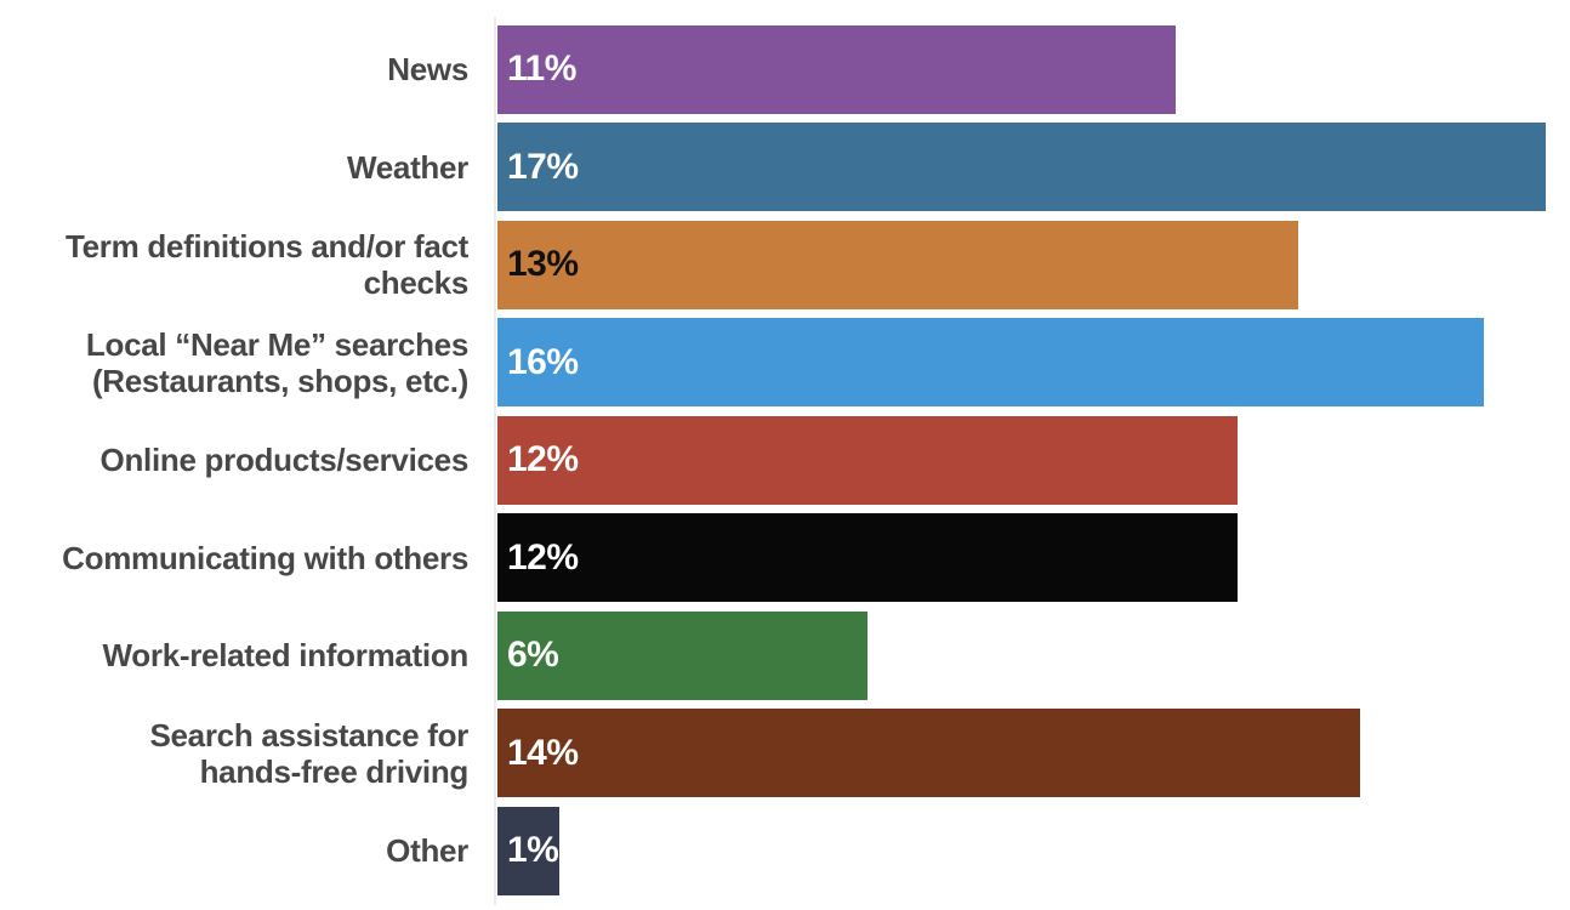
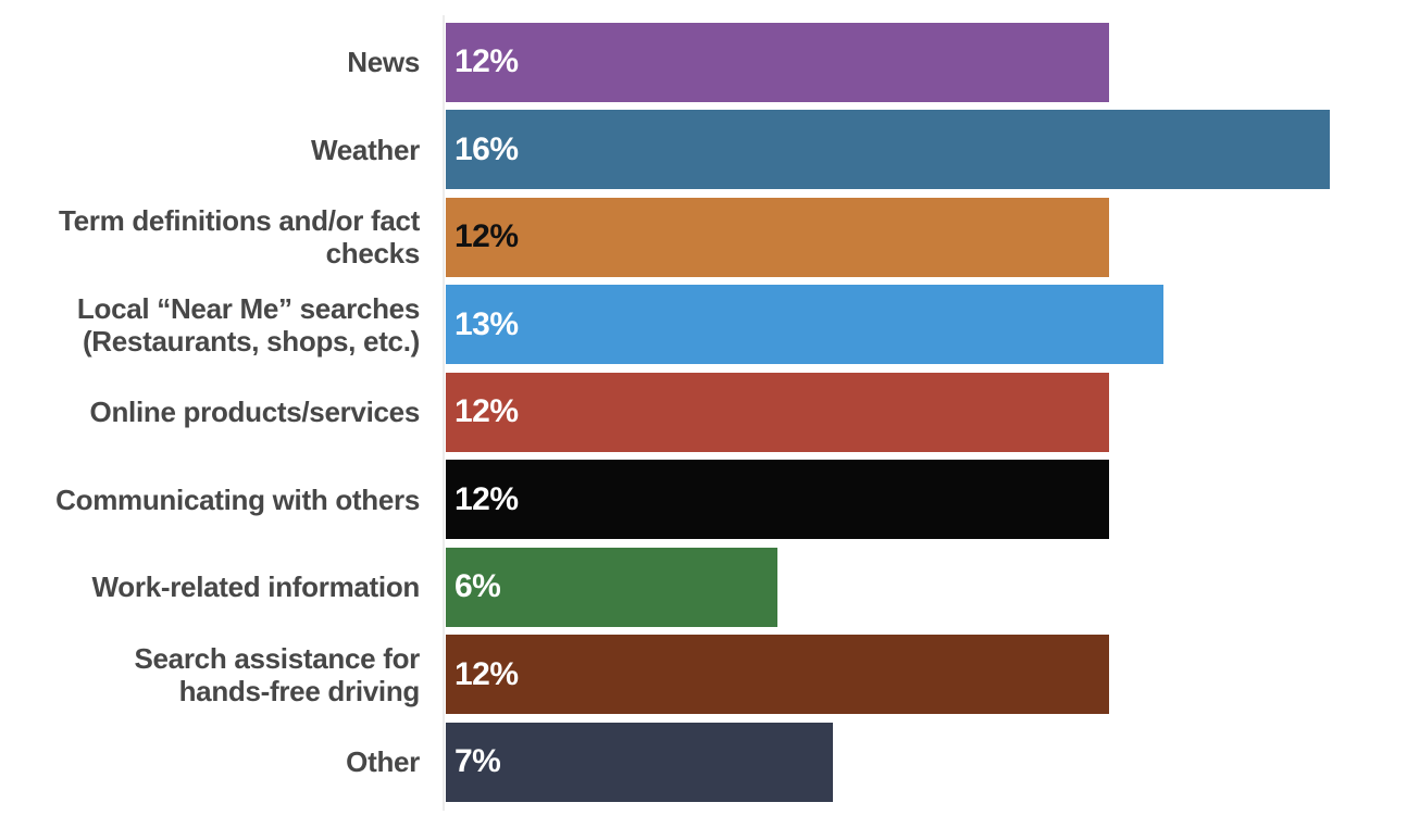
News: 11% -> 12%
Weather: 17% -> 16%
Term definitions and/or fact checks: 13% -> 12%
Local “Near Me” searches (Restaurants, shops, etc.): 16% -> 13%
Search assistance for hands-free driving: 14% -> 12%
Other: 1% -> 7%
